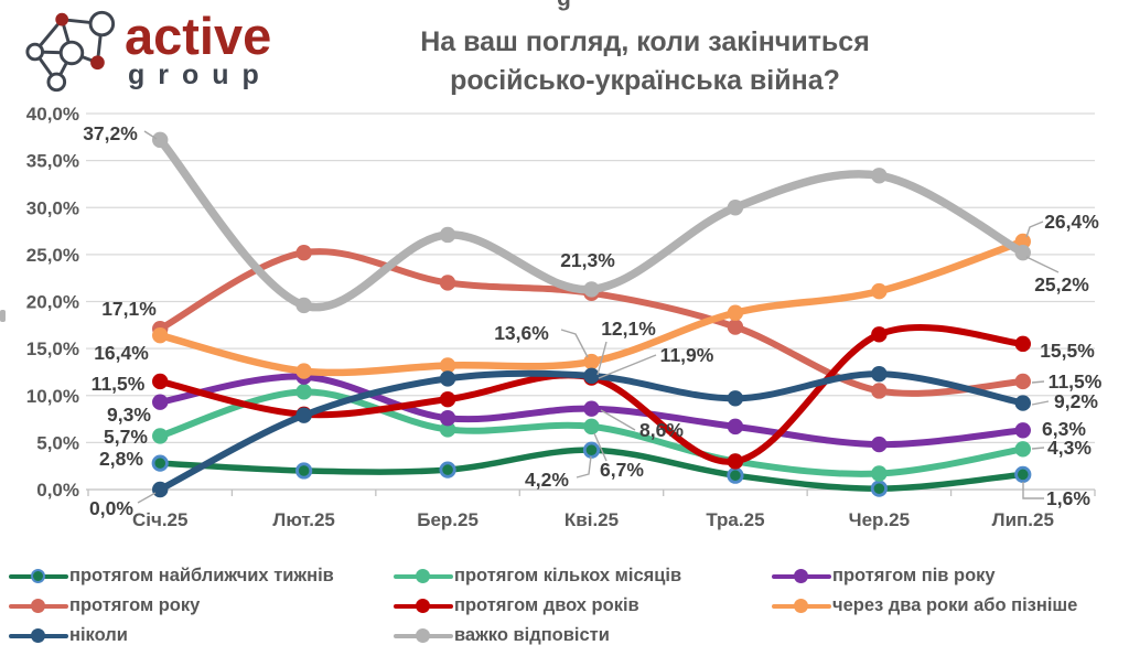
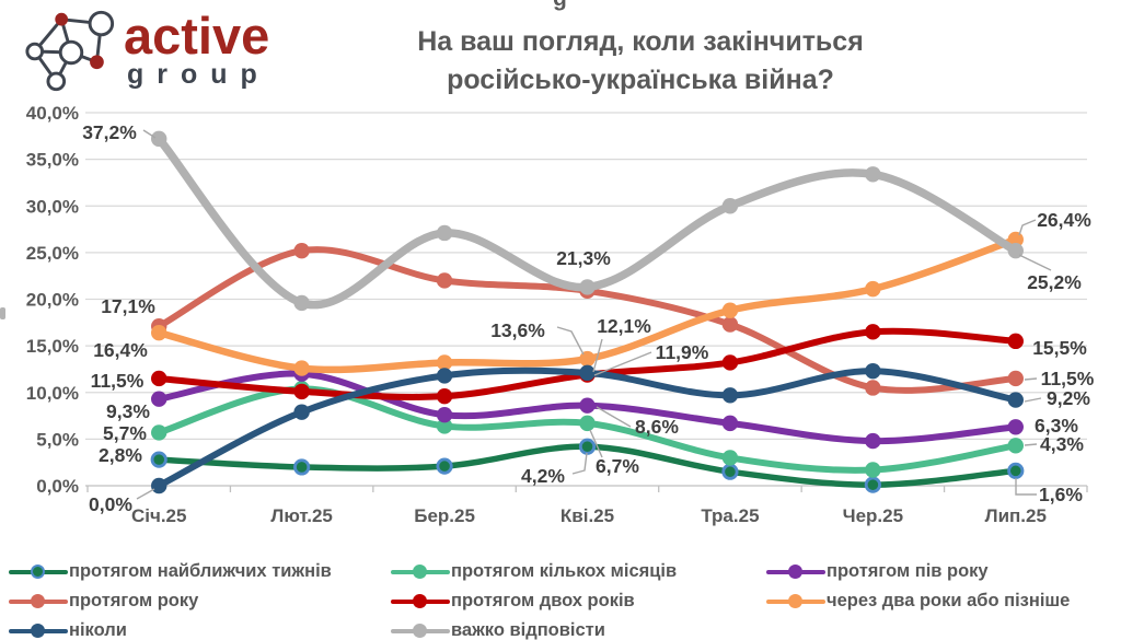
протягом двох років/Лют.25: 8% -> 10%
протягом двох років/Тра.25: 3% -> 13%
